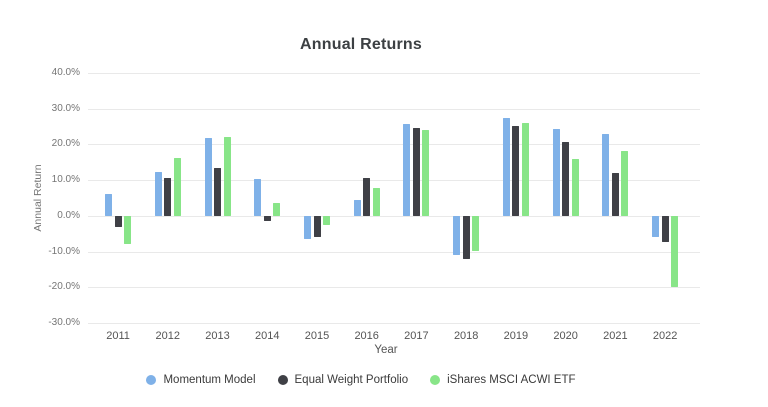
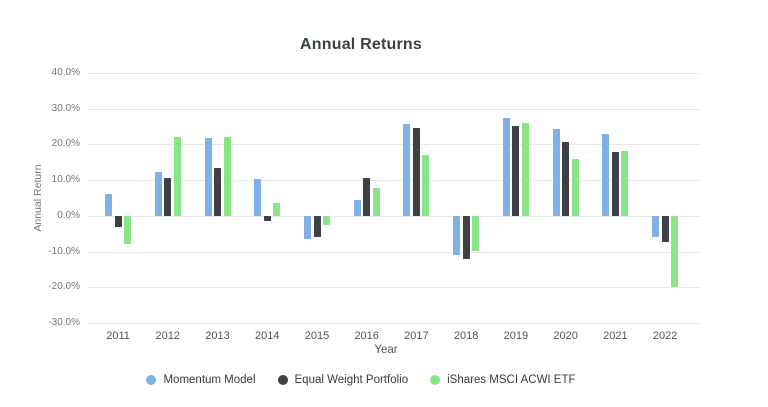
iShares MSCI ACWI ETF/2012: 16% -> 22%
iShares MSCI ACWI ETF/2017: 24% -> 17%
Equal Weight Portfolio/2021: 12% -> 18%
